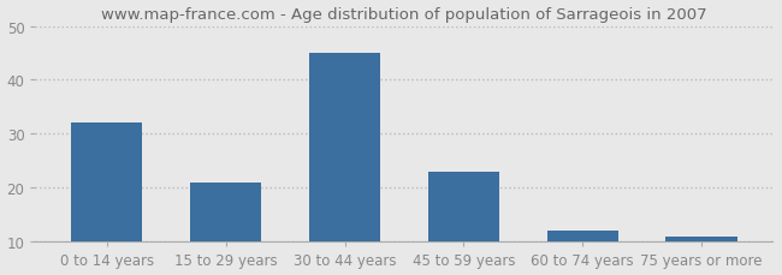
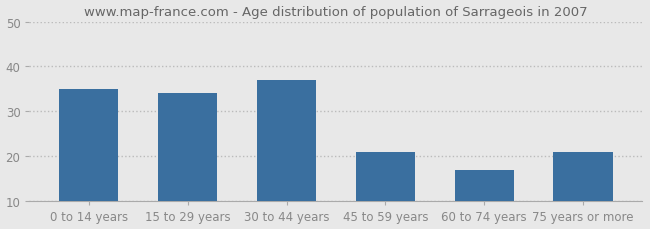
0 to 14 years: 32 -> 35
15 to 29 years: 21 -> 34
30 to 44 years: 45 -> 37
45 to 59 years: 23 -> 21
60 to 74 years: 12 -> 17
75 years or more: 11 -> 21
